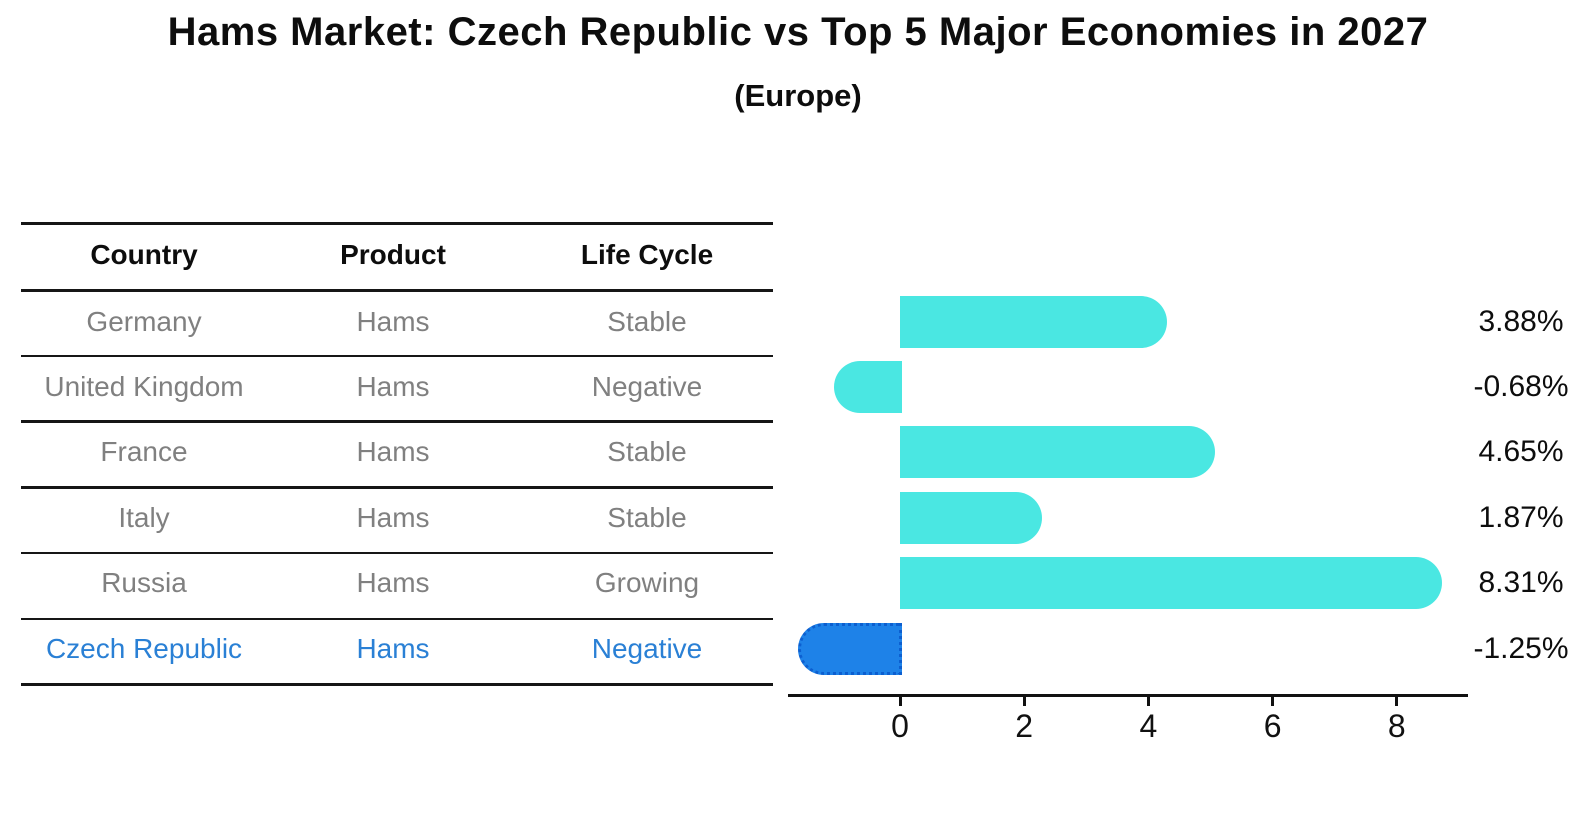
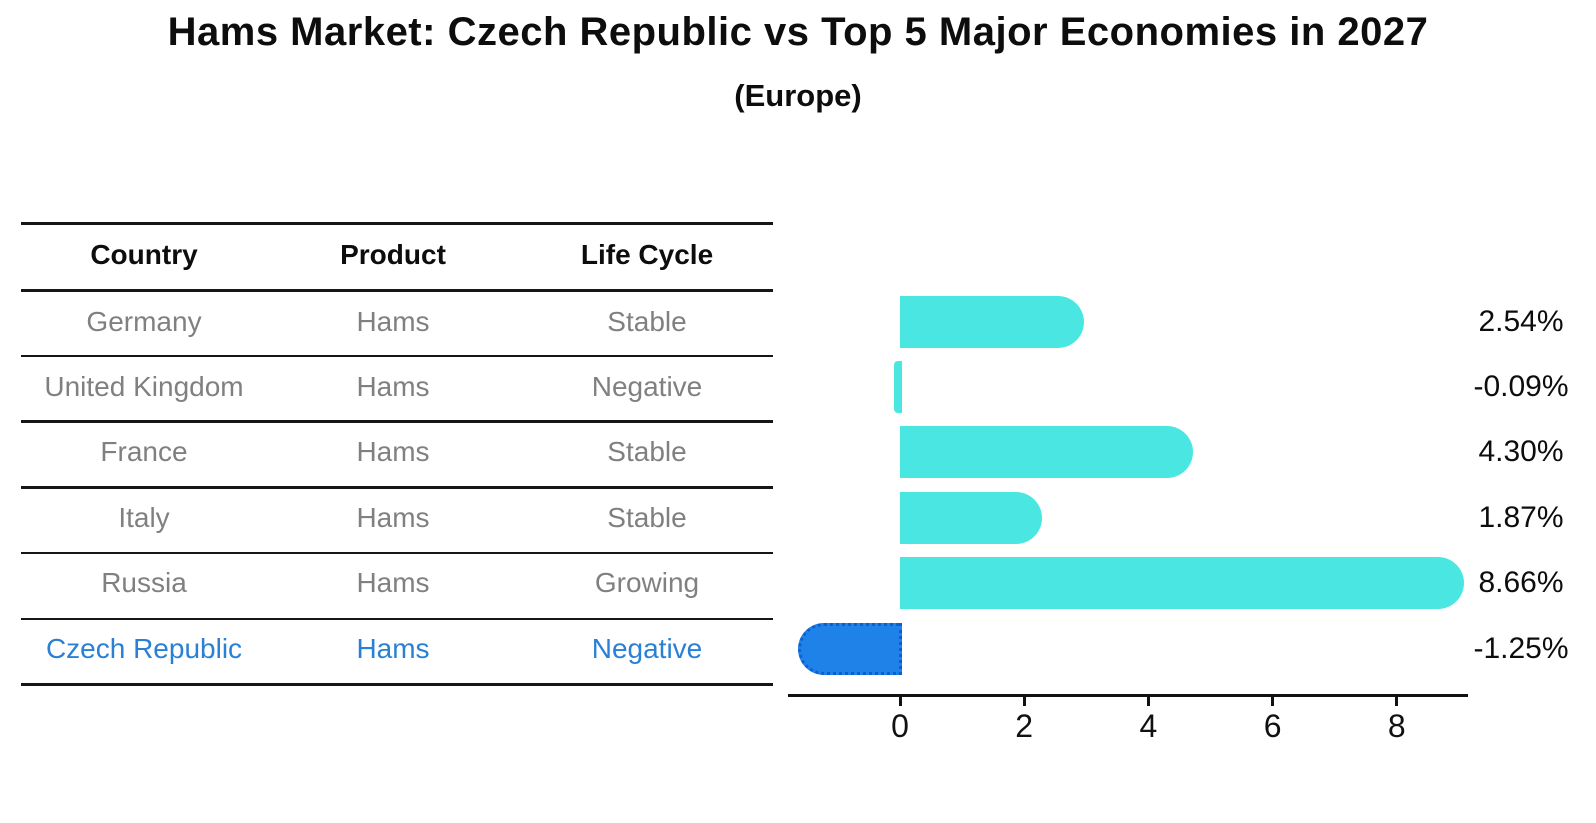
Germany: 3.88% -> 2.54%
United Kingdom: -0.68% -> -0.09%
France: 4.65% -> 4.30%
Russia: 8.31% -> 8.66%
